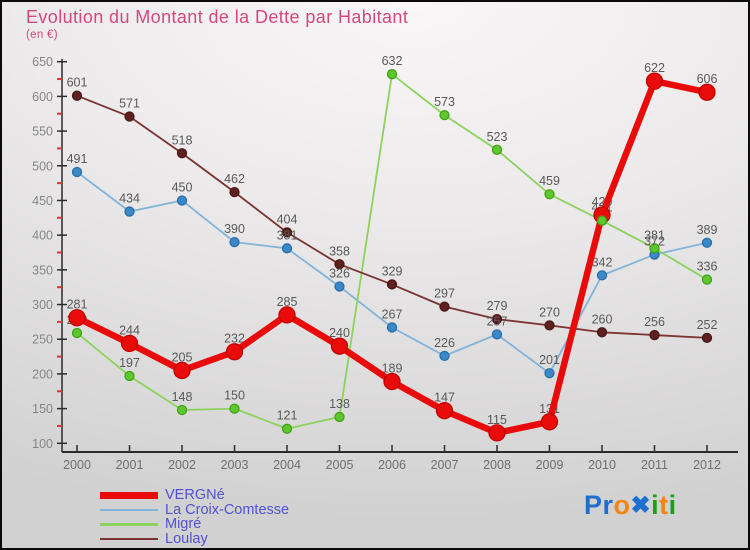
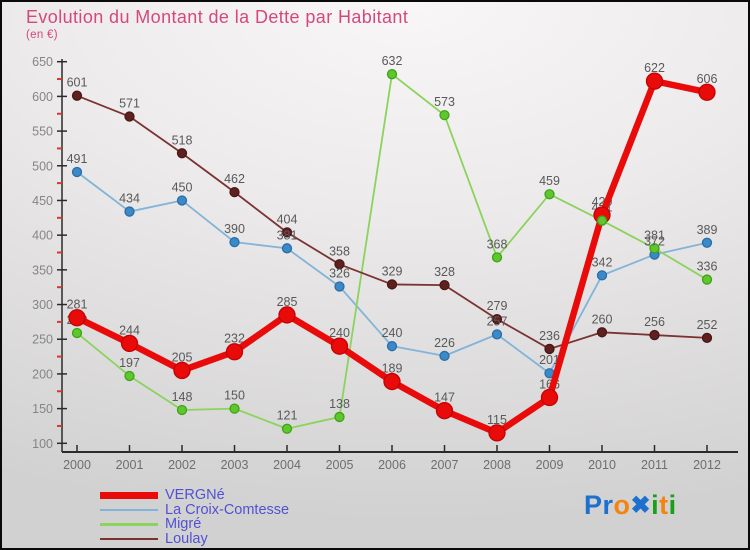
La Croix-Comtesse/2006: 267 -> 240
Loulay/2007: 297 -> 328
Migré/2008: 523 -> 368
VERGNé/2009: 131 -> 166
Loulay/2009: 270 -> 236
